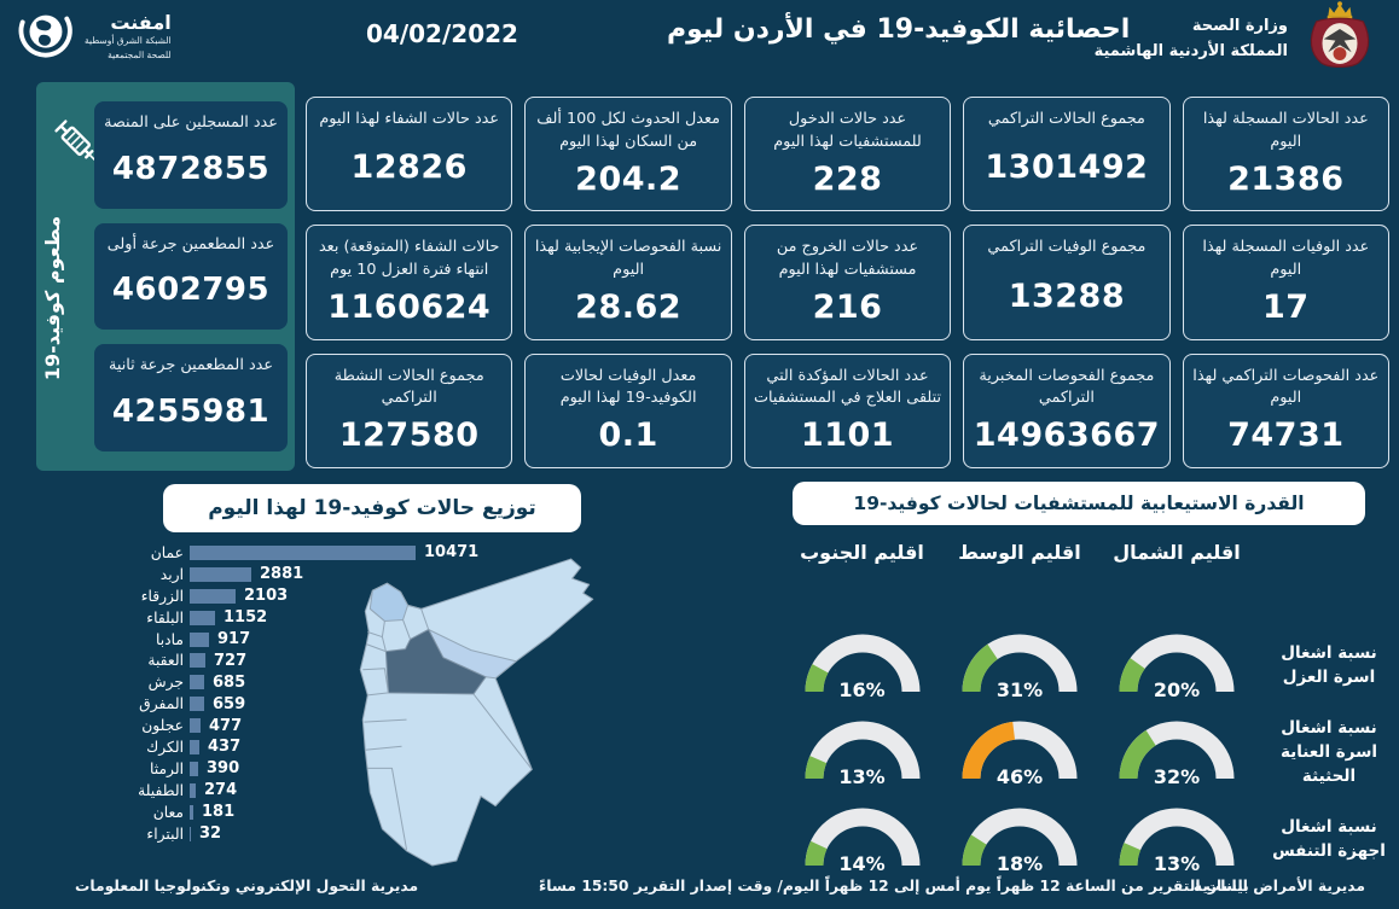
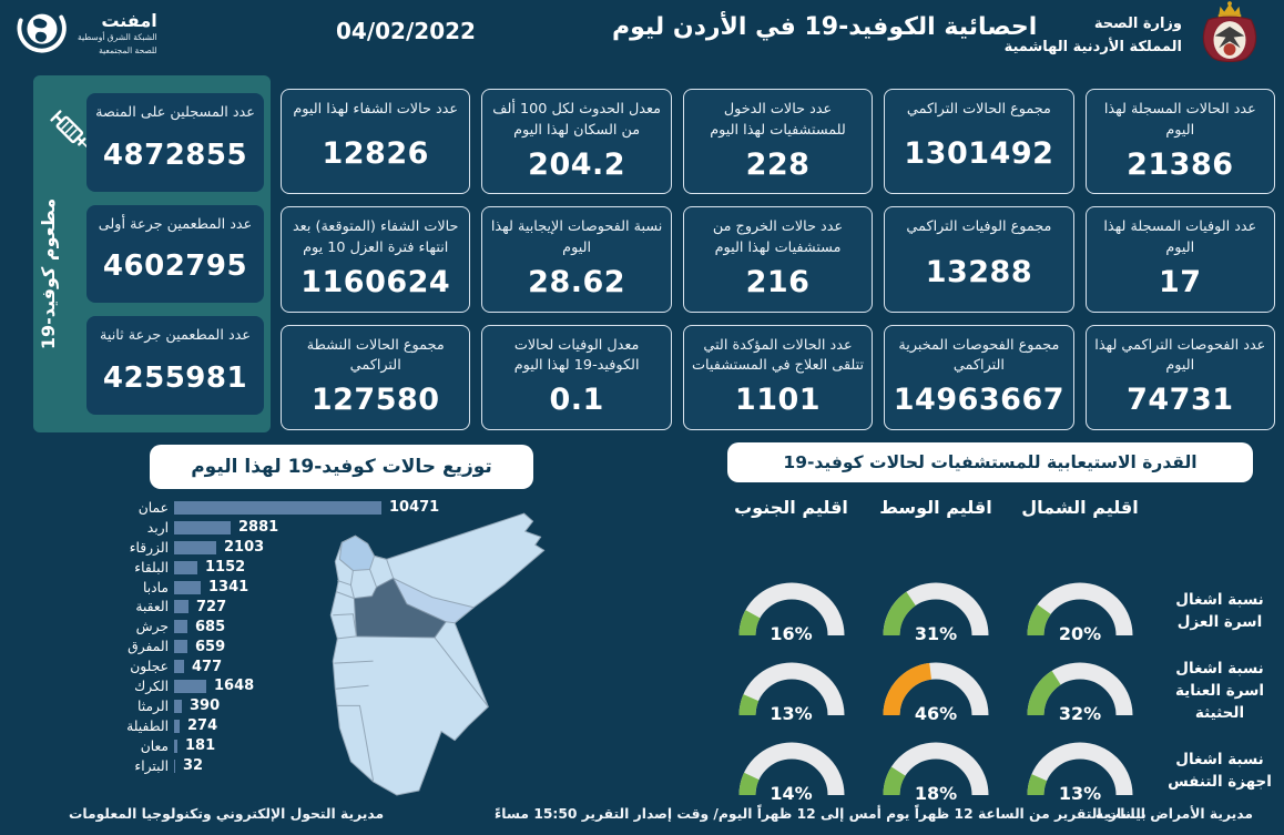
توزيع حالات كوفيد-19 لهذا اليوم/مادبا: 917 -> 1341
توزيع حالات كوفيد-19 لهذا اليوم/الكرك: 437 -> 1648
